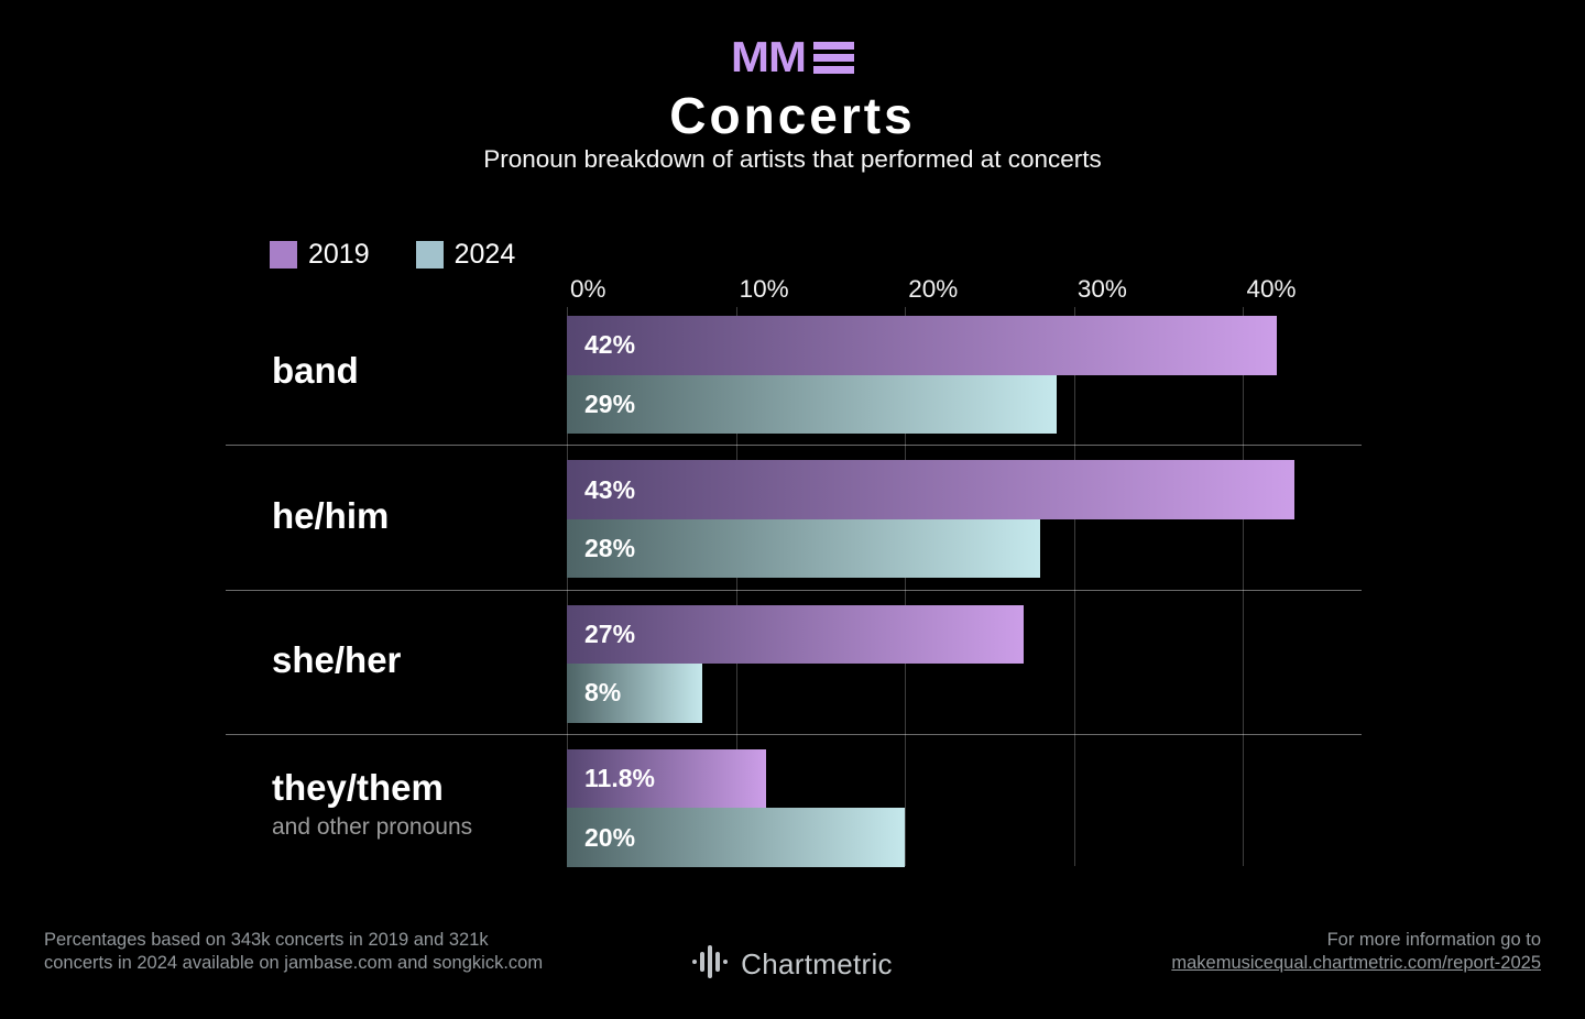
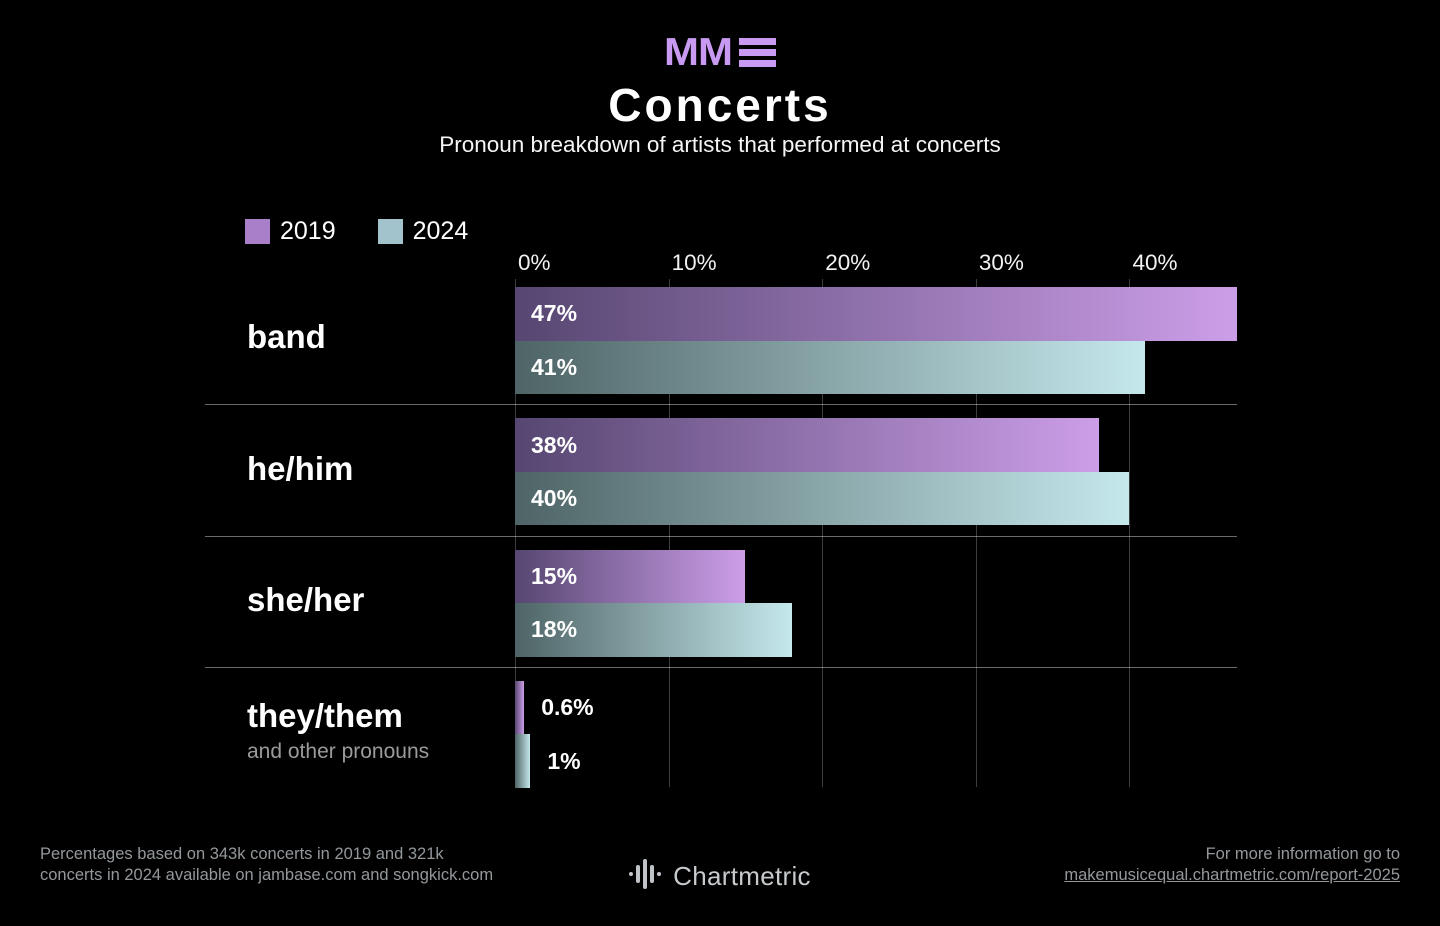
2019/band: 42% -> 47%
2024/band: 29% -> 41%
2019/he/him: 43% -> 38%
2024/he/him: 28% -> 40%
2019/she/her: 27% -> 15%
2024/she/her: 8% -> 18%
2019/they/them: 11.8% -> 0.6%
2024/they/them: 20% -> 1%
